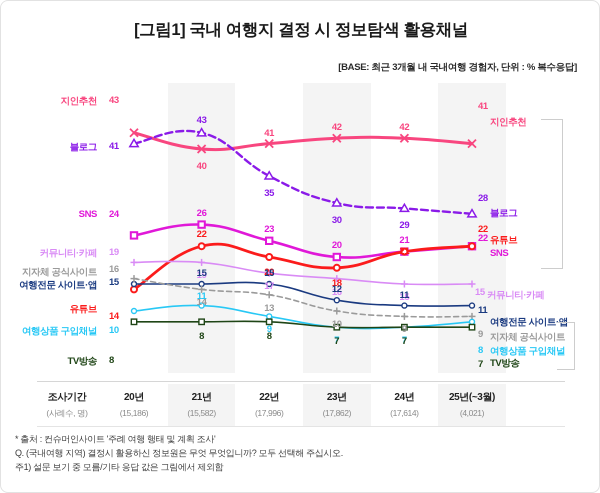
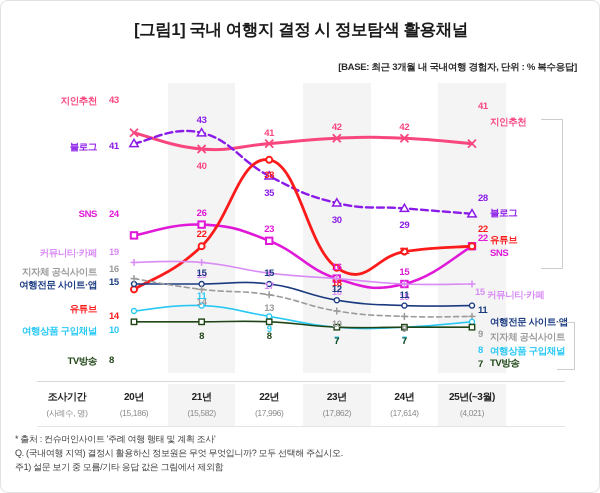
유튜브/22년: 20 -> 38
SNS/23년: 20 -> 16
SNS/24년: 21 -> 15
